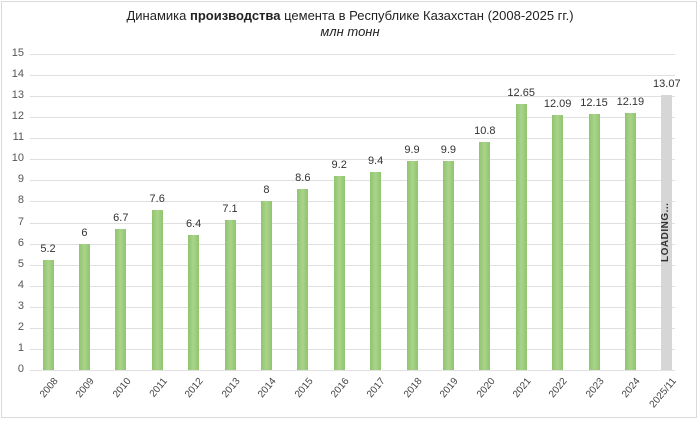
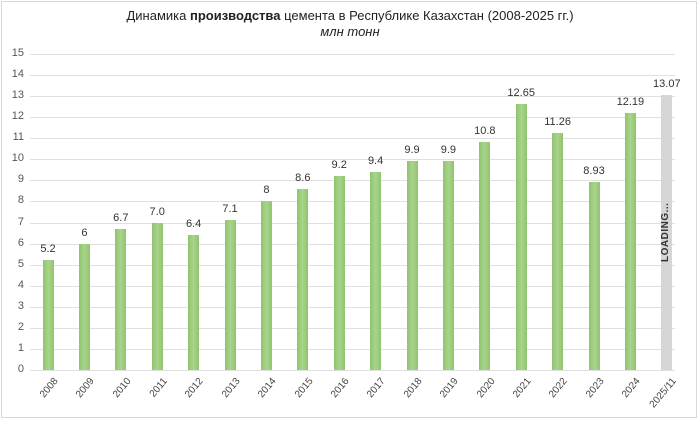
2011: 7.6 -> 7.0
2022: 12.09 -> 11.26
2023: 12.15 -> 8.93
